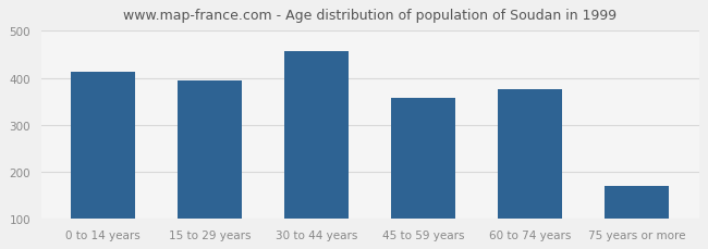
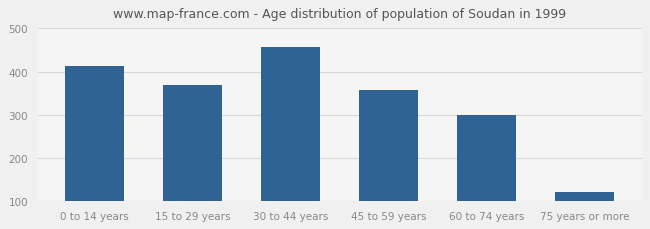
15 to 29 years: 395 -> 368
60 to 74 years: 375 -> 299
75 years or more: 170 -> 120
